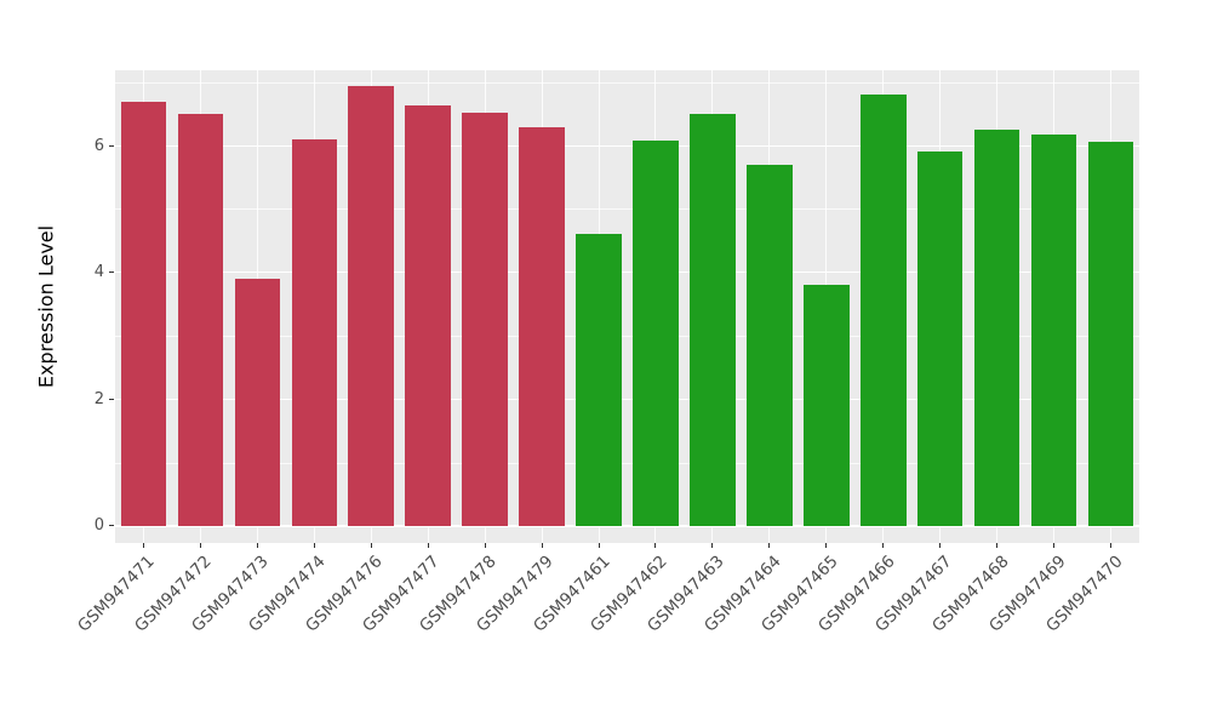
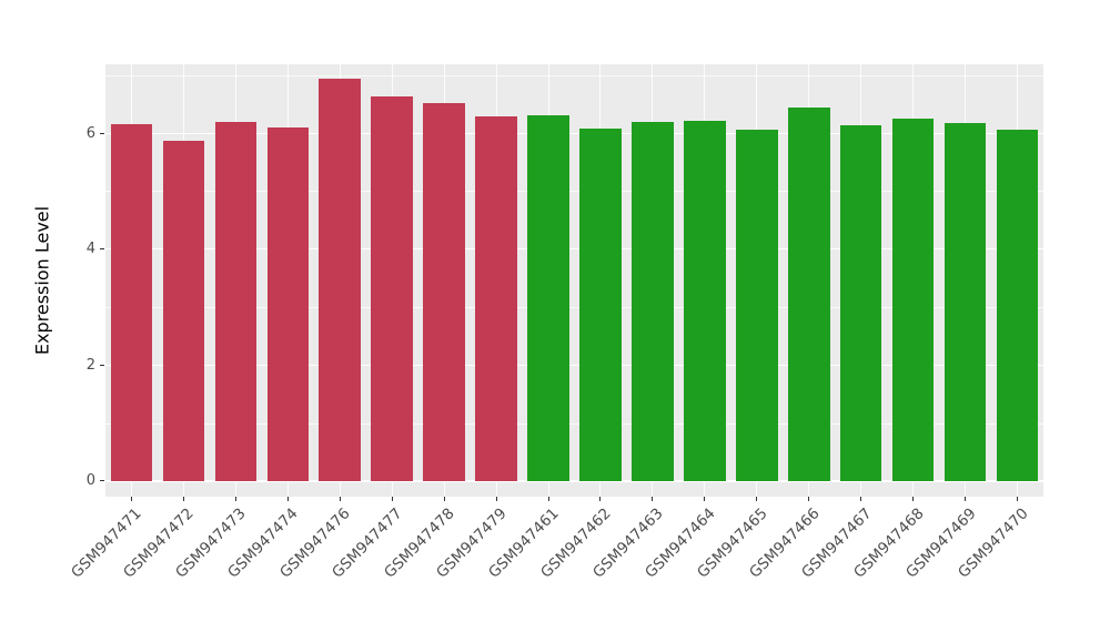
GSM947471: 6.7 -> 6.2
GSM947472: 6.5 -> 5.9
GSM947473: 3.9 -> 6.2
GSM947461: 4.6 -> 6.3
GSM947463: 6.5 -> 6.2
GSM947464: 5.7 -> 6.2
GSM947465: 3.8 -> 6.1
GSM947466: 6.8 -> 6.4
GSM947467: 5.9 -> 6.1
